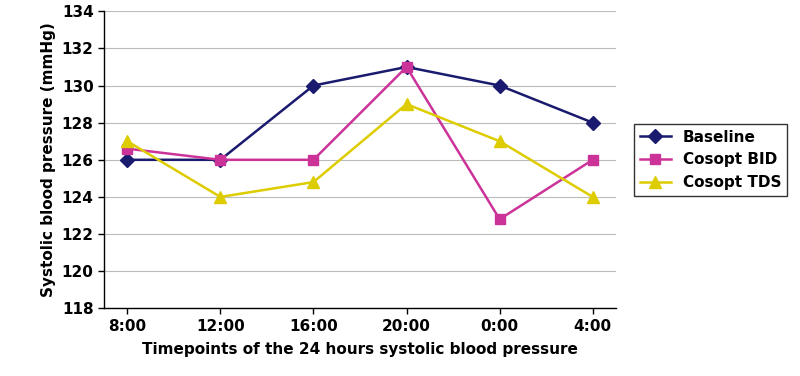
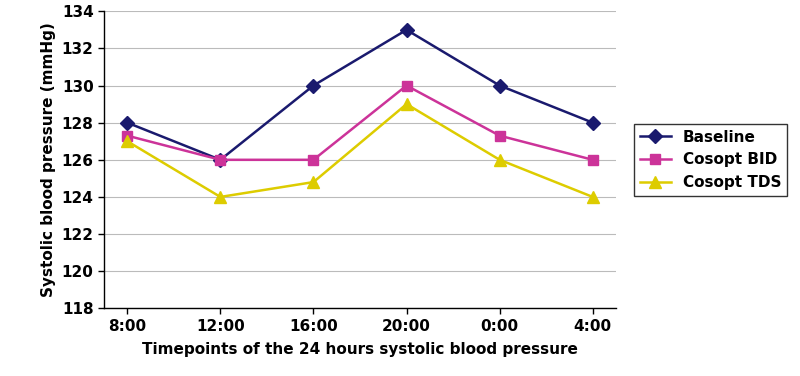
Baseline/8:00: 126 -> 128
Cosopt BID/8:00: 126.6 -> 127.3
Baseline/20:00: 131 -> 133
Cosopt BID/20:00: 131.0 -> 130.0
Cosopt BID/0:00: 122.8 -> 127.3
Cosopt TDS/0:00: 127.0 -> 126.0
